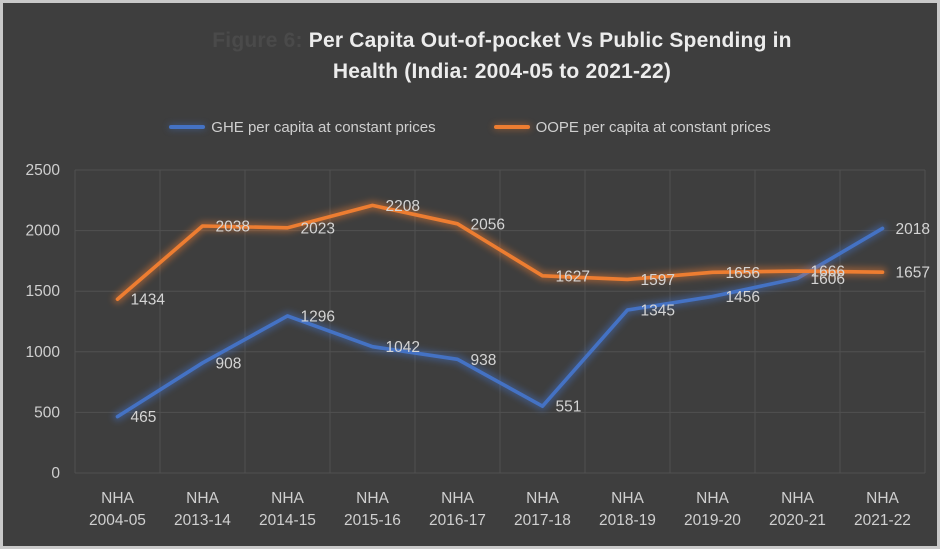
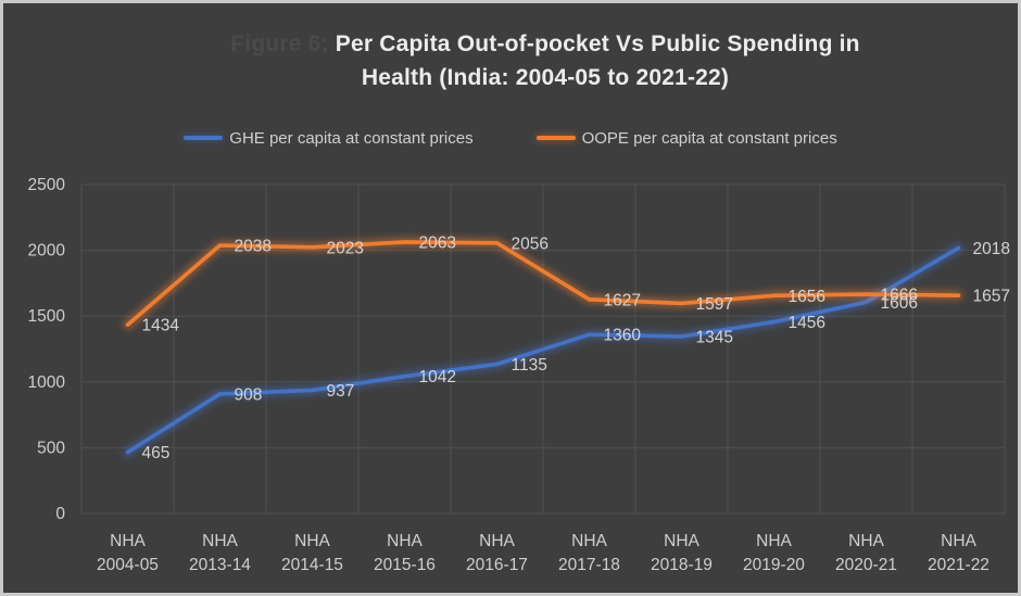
GHE per capita at constant prices/NHA 2014-15: 1296 -> 937
OOPE per capita at constant prices/NHA 2015-16: 2208 -> 2063
GHE per capita at constant prices/NHA 2016-17: 938 -> 1135
GHE per capita at constant prices/NHA 2017-18: 551 -> 1360
